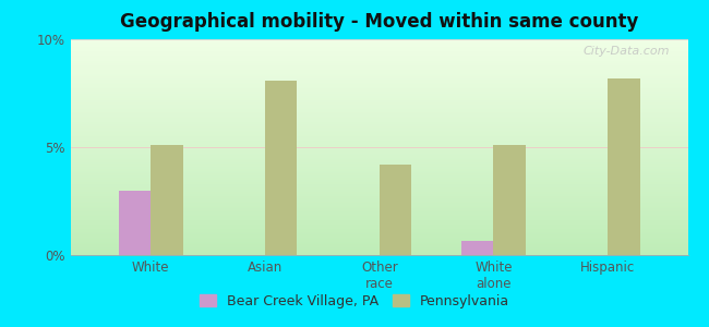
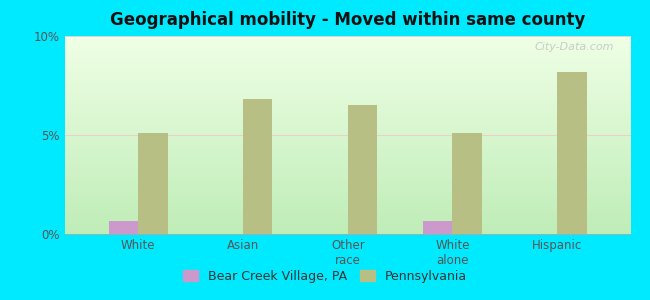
Bear Creek Village, PA/White: 3.0% -> 0.7%
Pennsylvania/Asian: 8.1% -> 6.8%
Pennsylvania/Other race: 4.2% -> 6.5%
